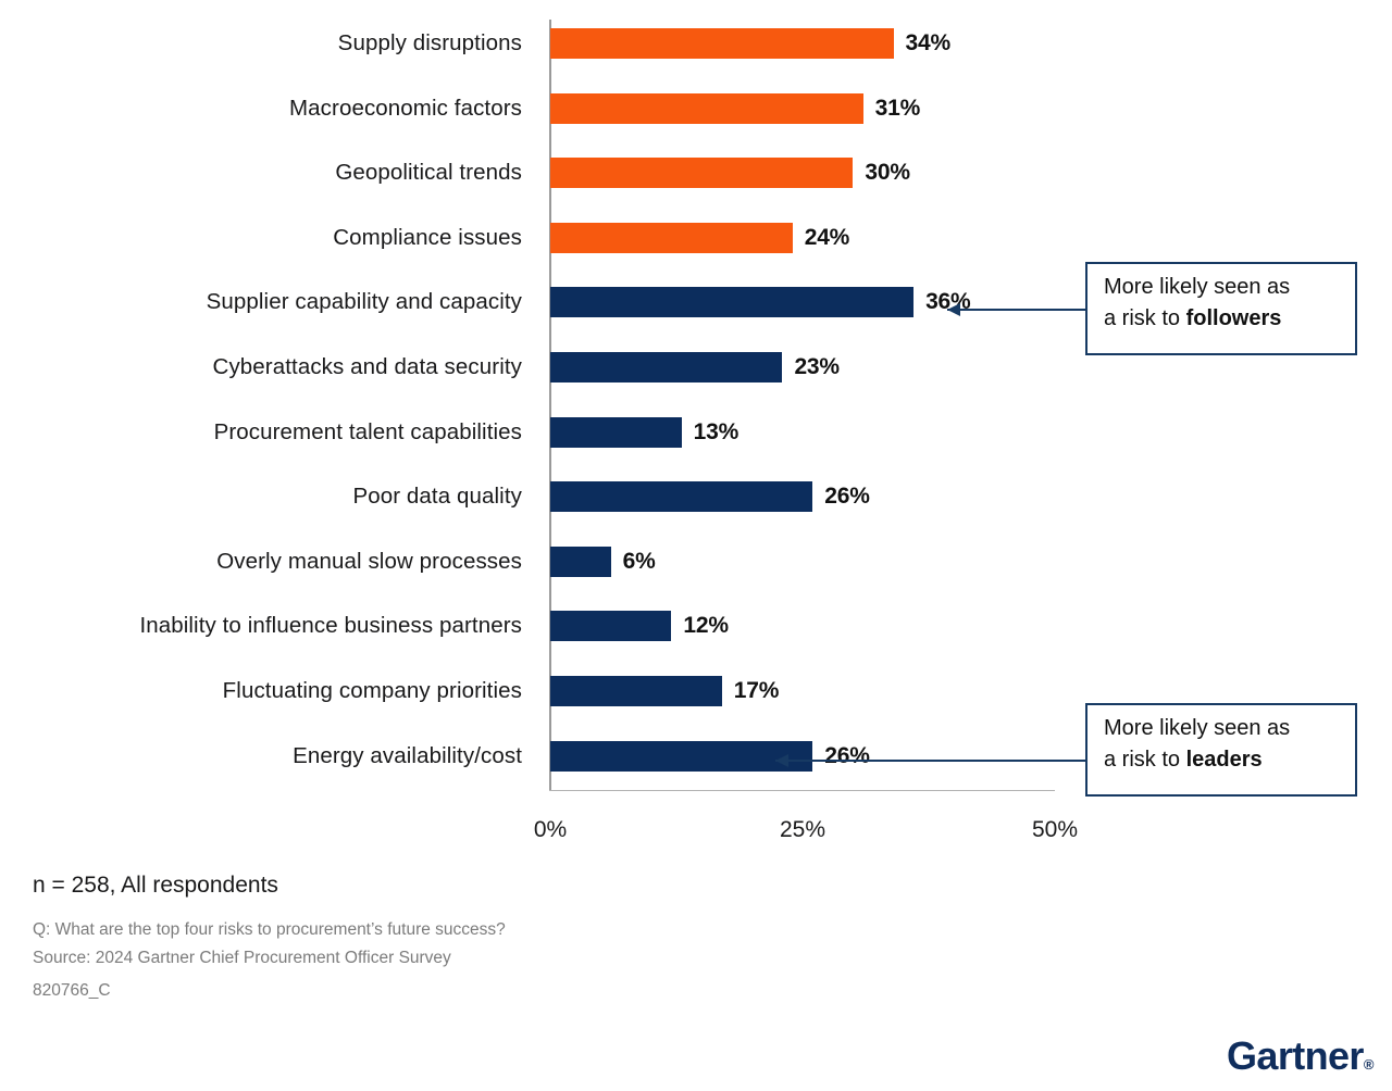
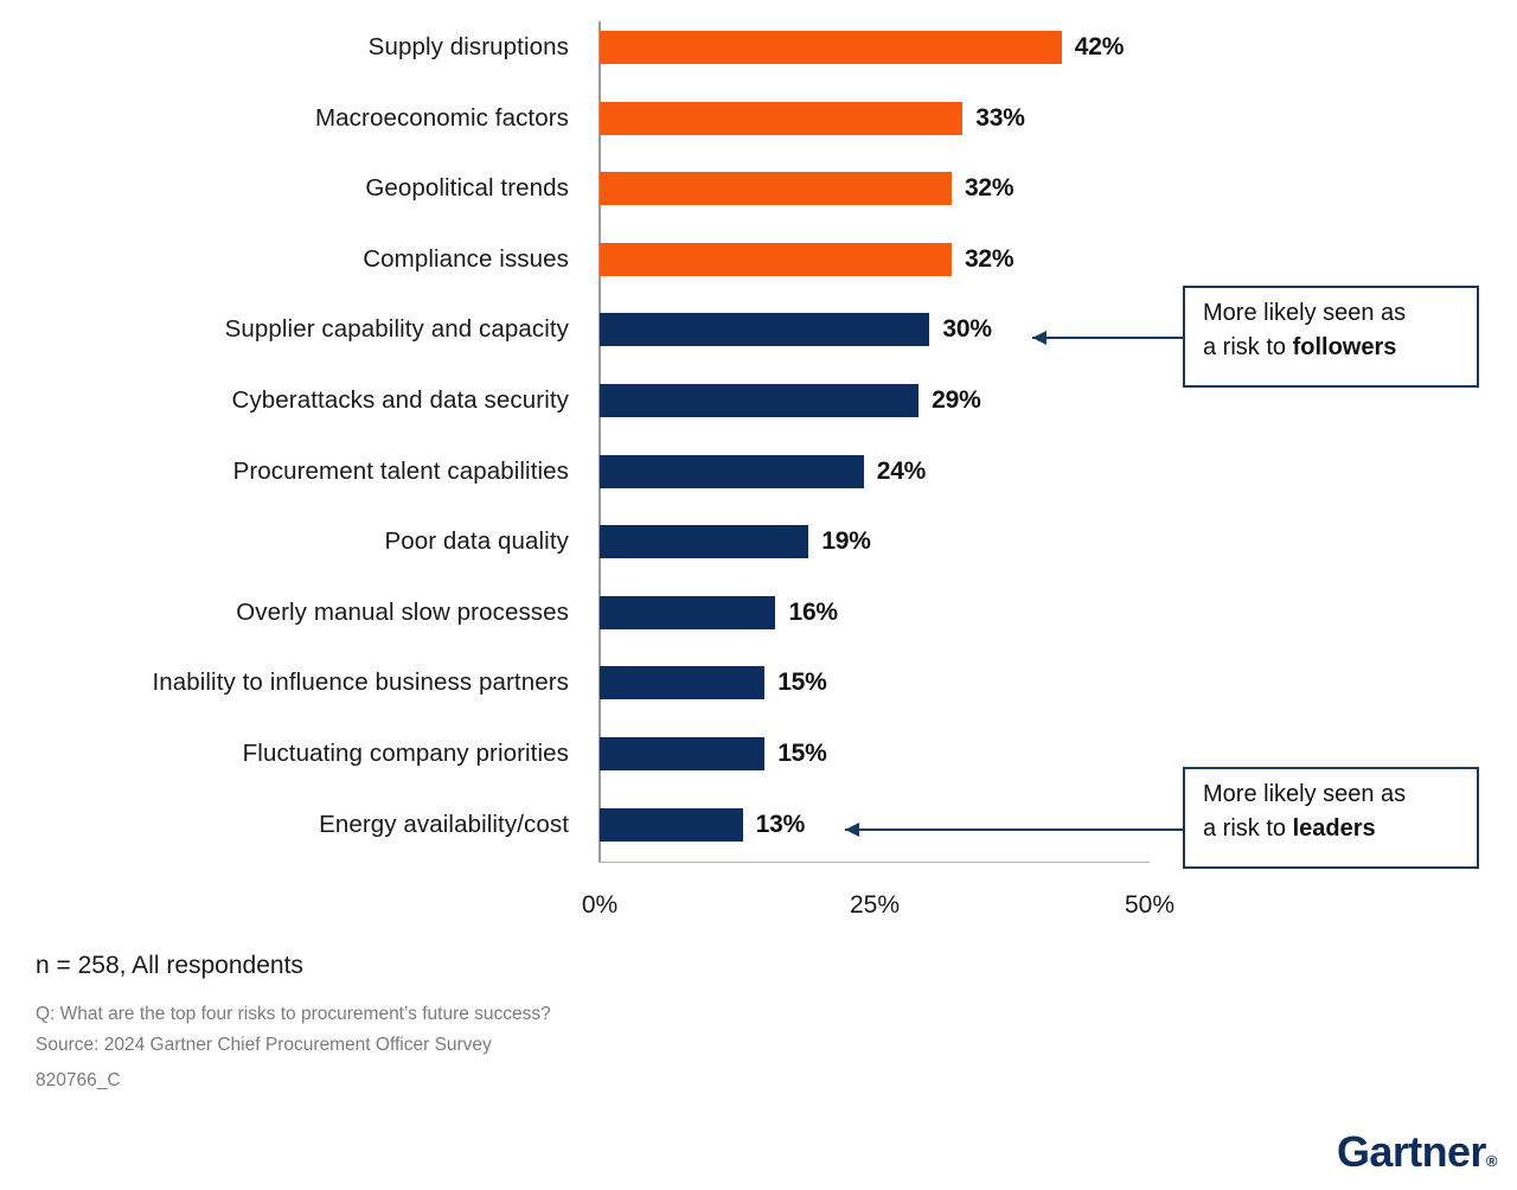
Supply disruptions: 34% -> 42%
Macroeconomic factors: 31% -> 33%
Geopolitical trends: 30% -> 32%
Compliance issues: 24% -> 32%
Supplier capability and capacity: 36% -> 30%
Cyberattacks and data security: 23% -> 29%
Procurement talent capabilities: 13% -> 24%
Poor data quality: 26% -> 19%
Overly manual slow processes: 6% -> 16%
Inability to influence business partners: 12% -> 15%
Fluctuating company priorities: 17% -> 15%
Energy availability/cost: 26% -> 13%
